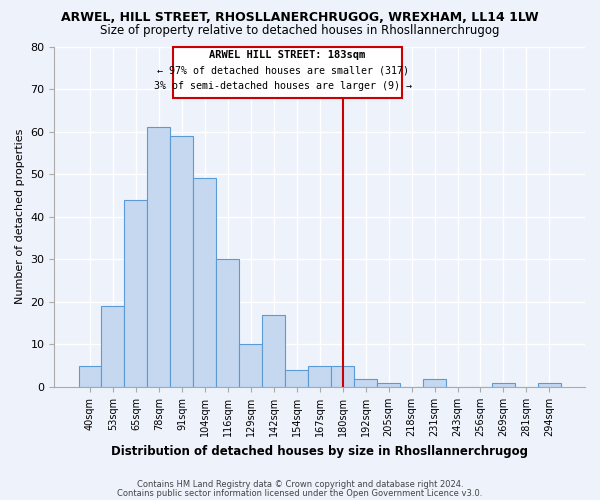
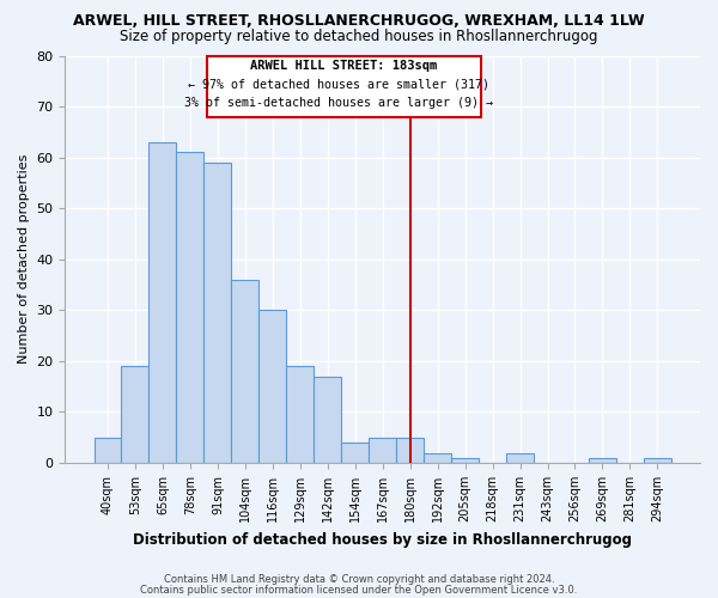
65sqm: 44 -> 63
104sqm: 49 -> 36
129sqm: 10 -> 19
